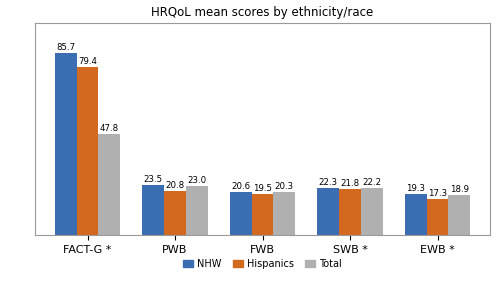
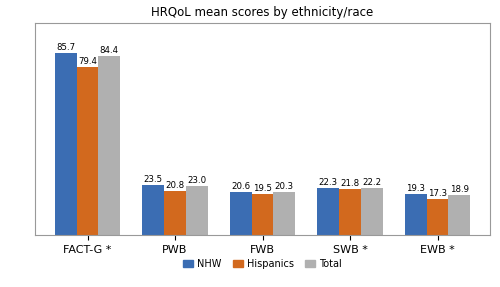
Total/FACT-G *: 47.8 -> 84.4
